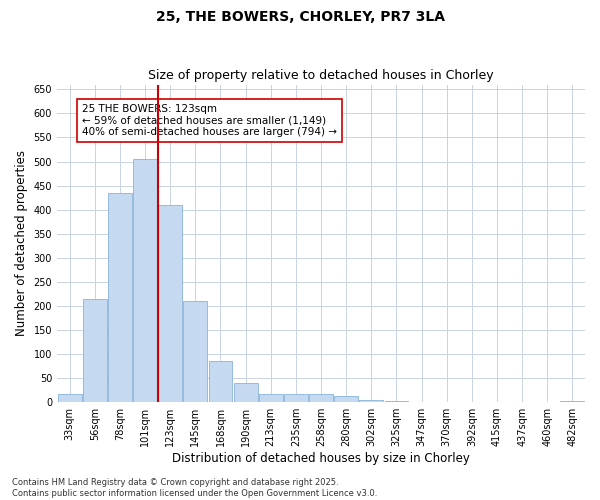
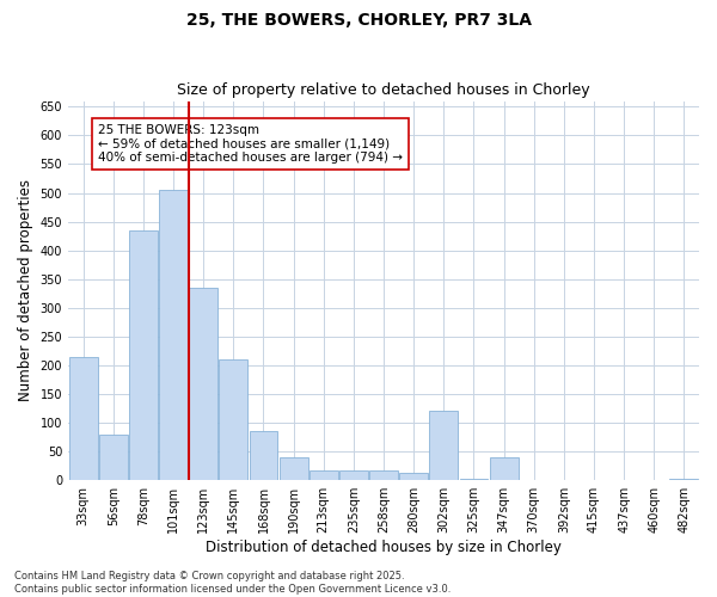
33sqm: 18 -> 215
56sqm: 215 -> 80
123sqm: 410 -> 335
302sqm: 5 -> 120
347sqm: 1 -> 40
